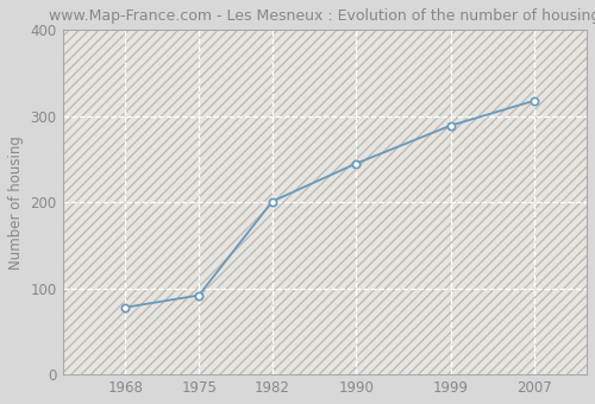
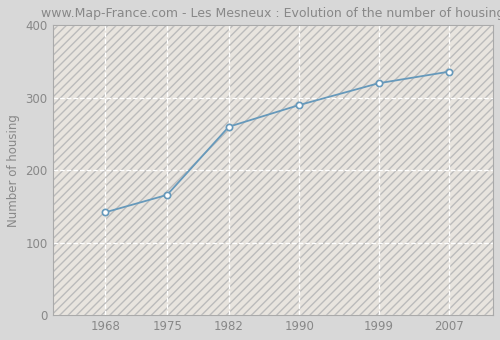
1968: 78 -> 142
1975: 92 -> 166
1982: 201 -> 260
1990: 245 -> 290
1999: 289 -> 320
2007: 318 -> 336
